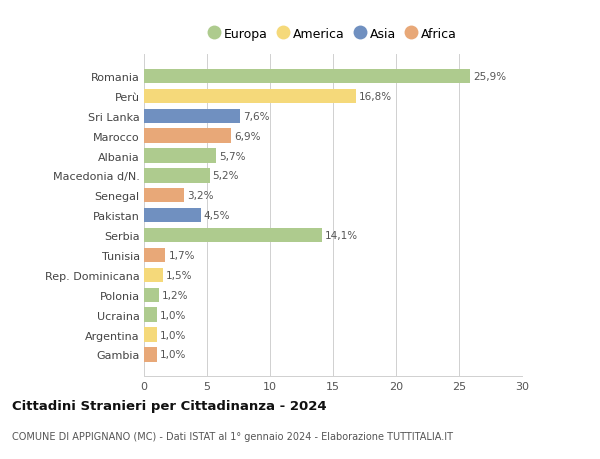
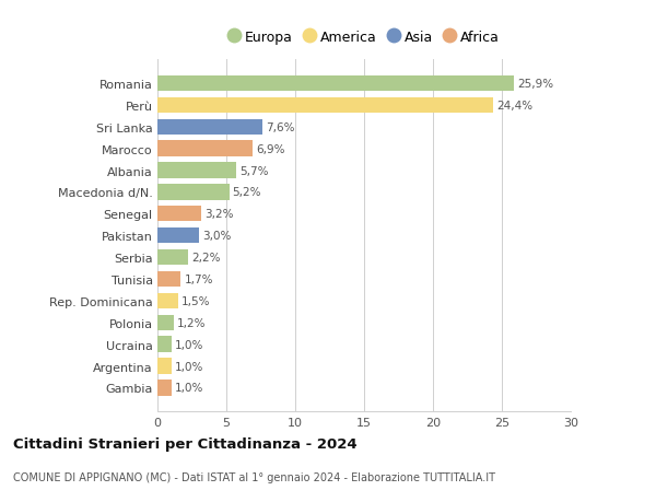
Perù: 16,8% -> 24,4%
Pakistan: 4,5% -> 3,0%
Serbia: 14,1% -> 2,2%
